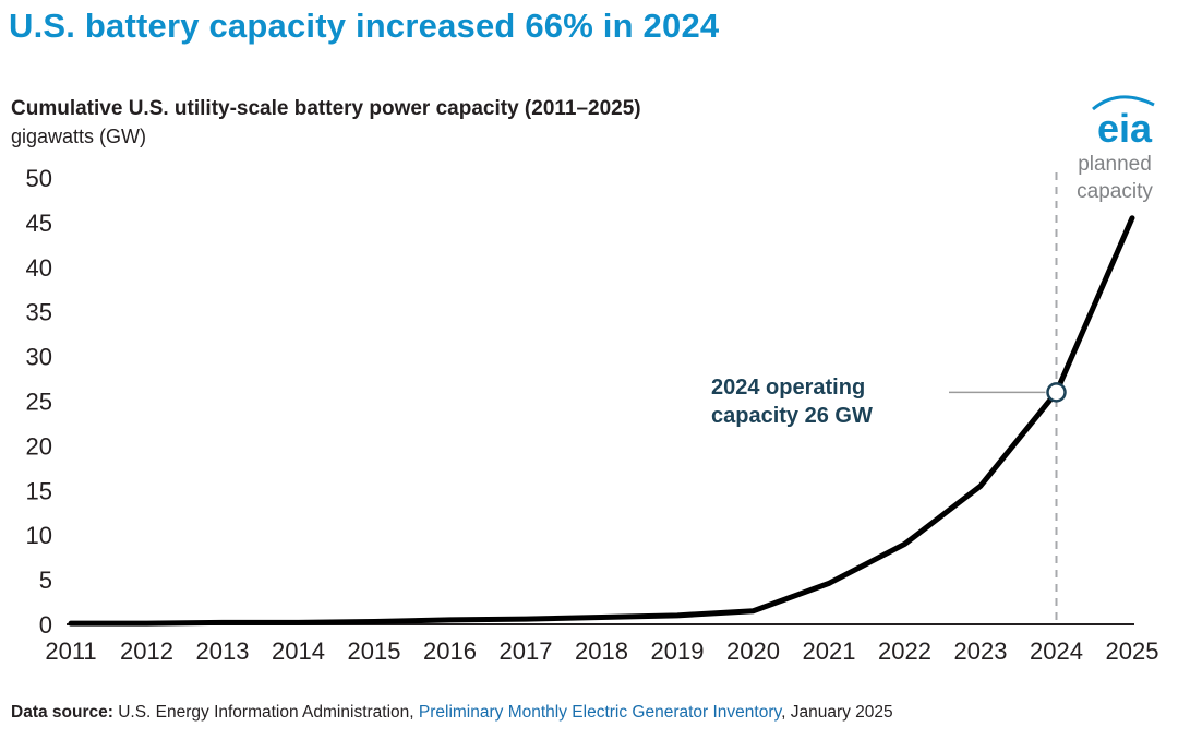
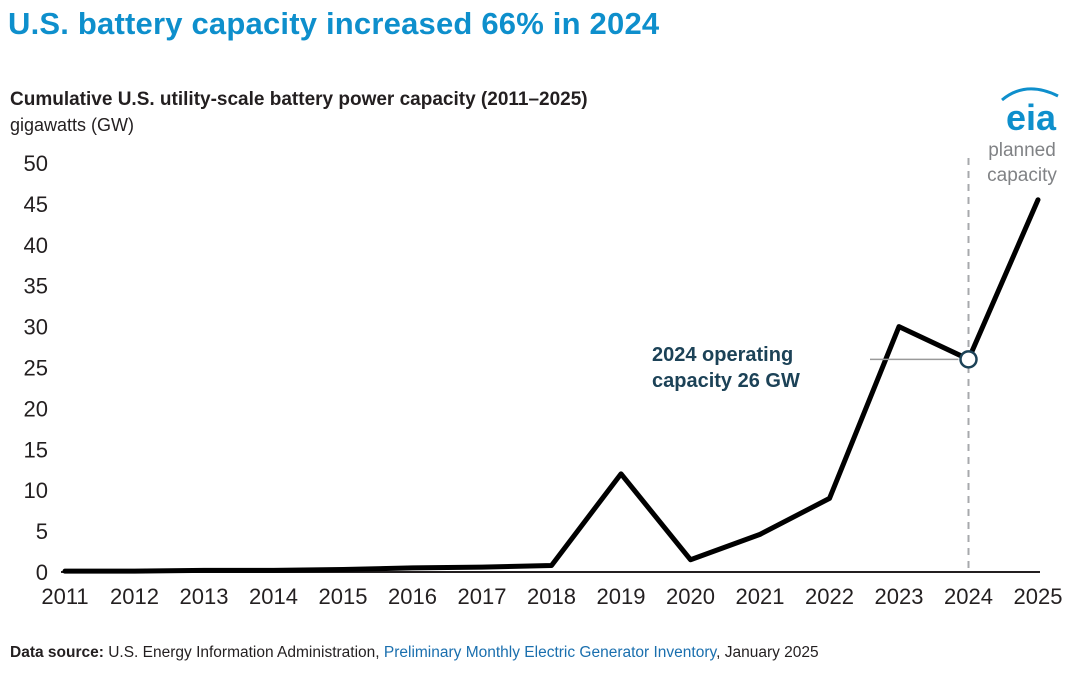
2019: 1 -> 12
2023: 16 -> 30
